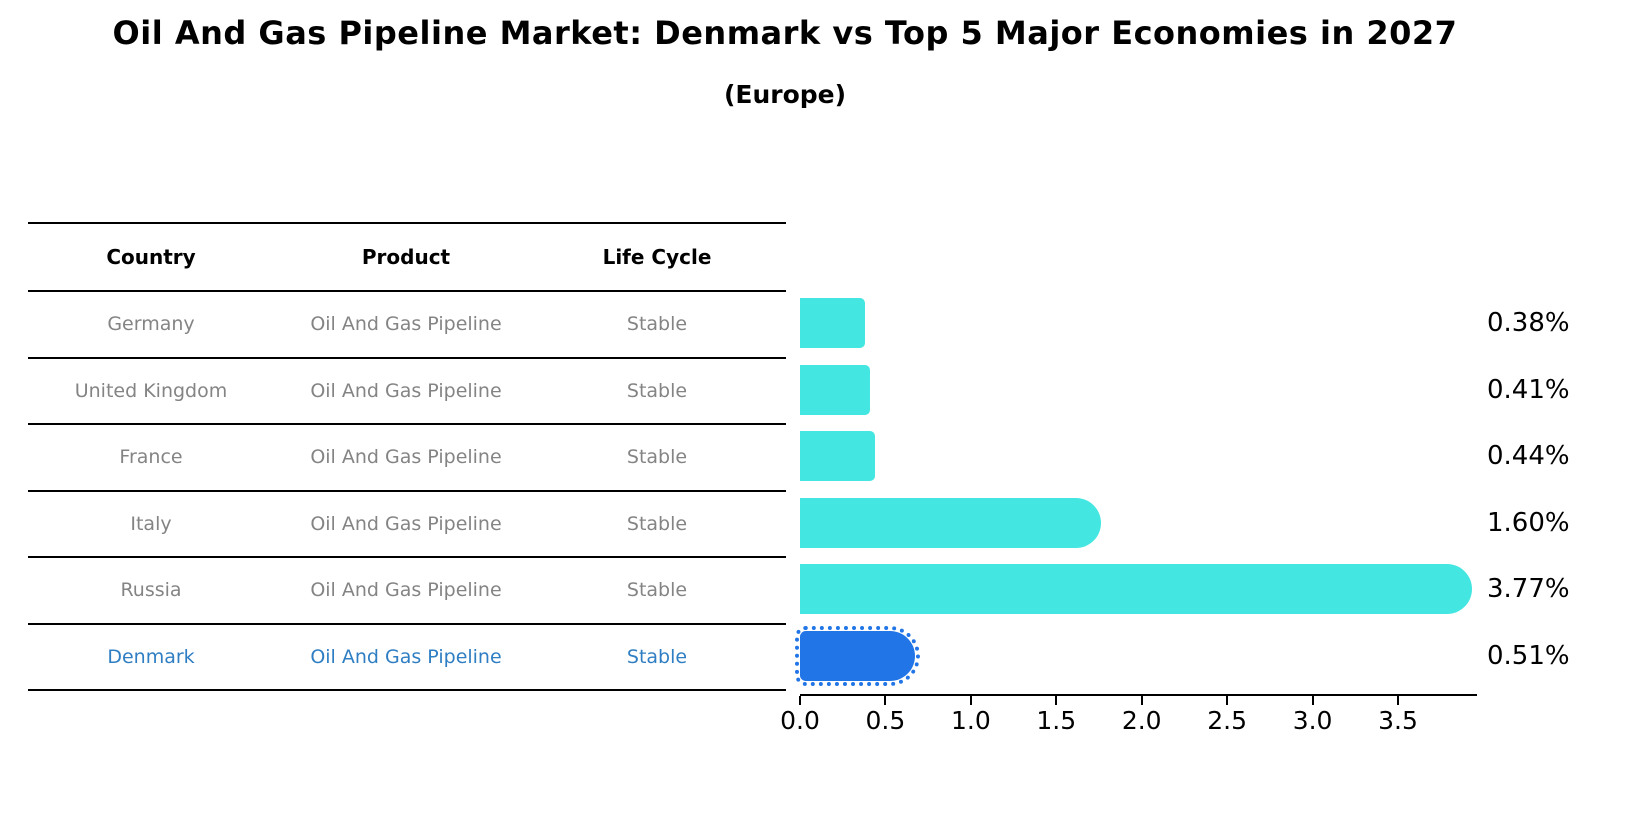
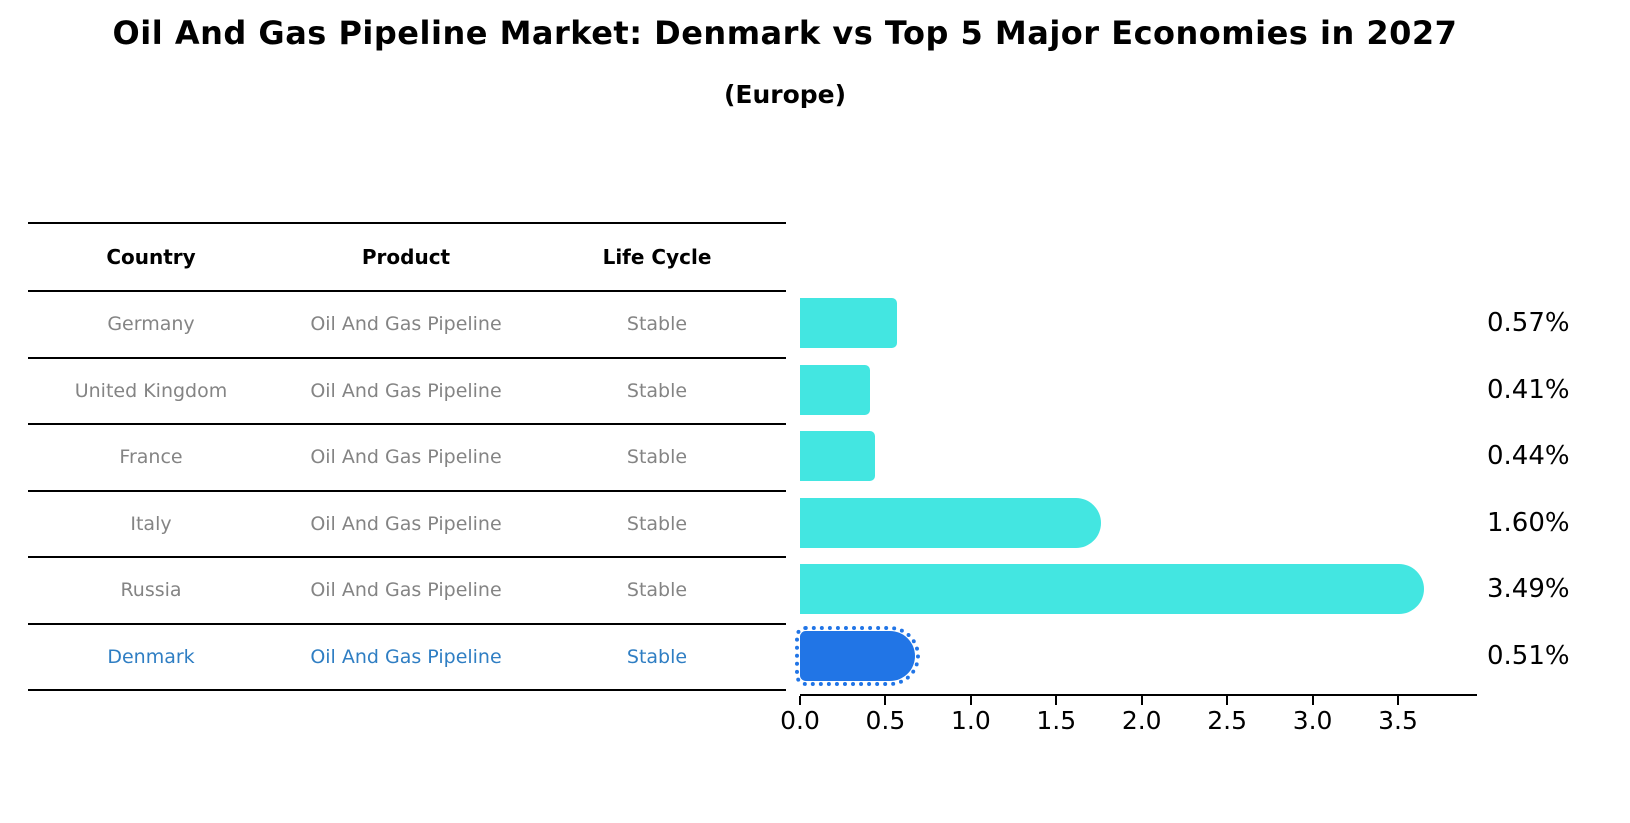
Germany: 0.38% -> 0.57%
Russia: 3.77% -> 3.49%
